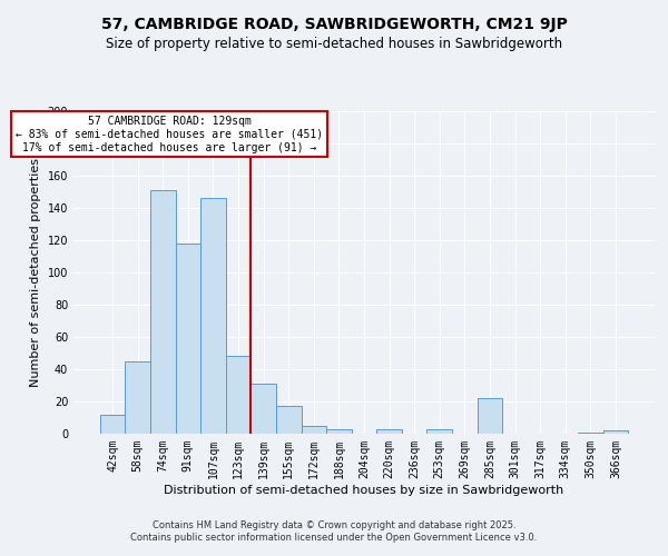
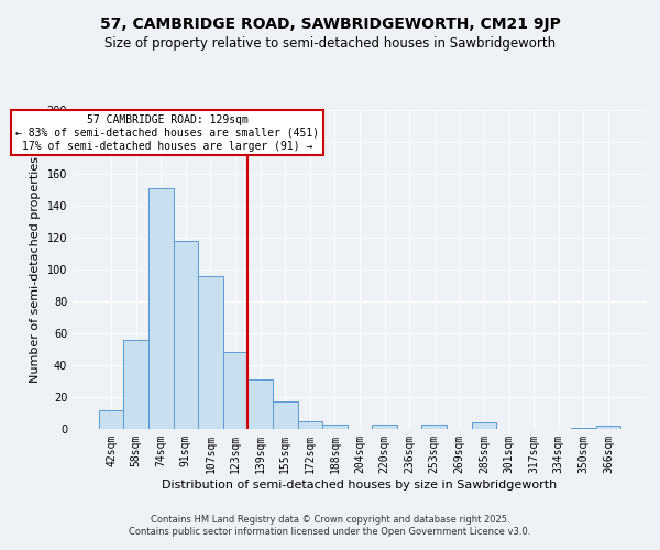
58sqm: 45 -> 56
107sqm: 146 -> 96
285sqm: 22 -> 4
